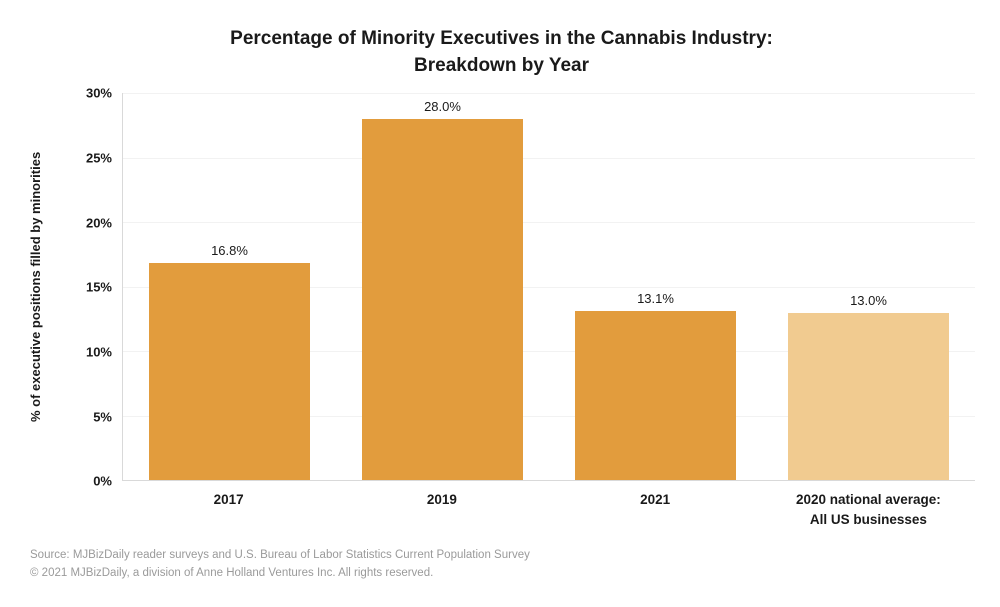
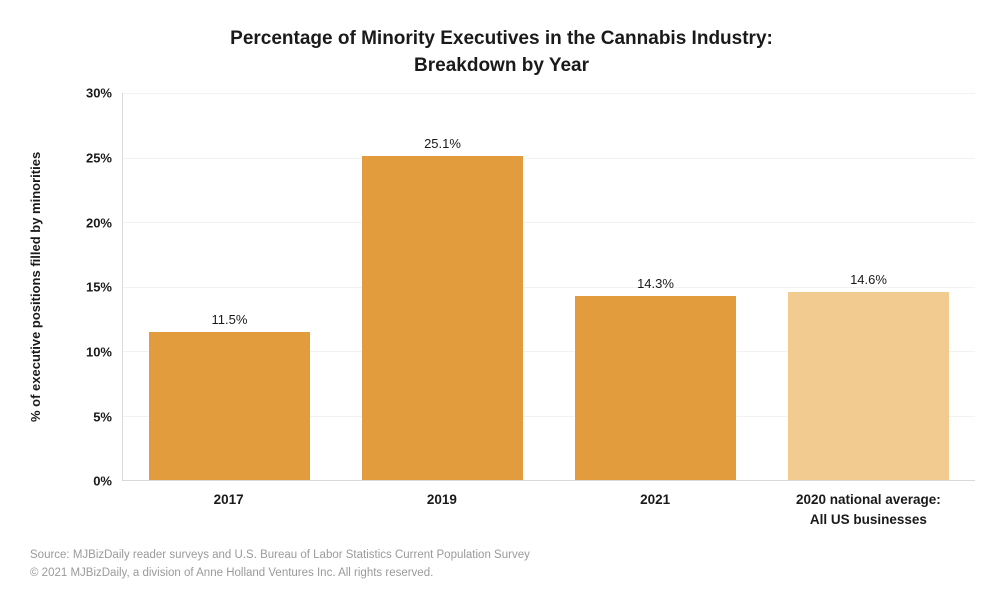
2017: 16.8% -> 11.5%
2019: 28.0% -> 25.1%
2021: 13.1% -> 14.3%
2020 national average: All US businesses: 13.0% -> 14.6%
